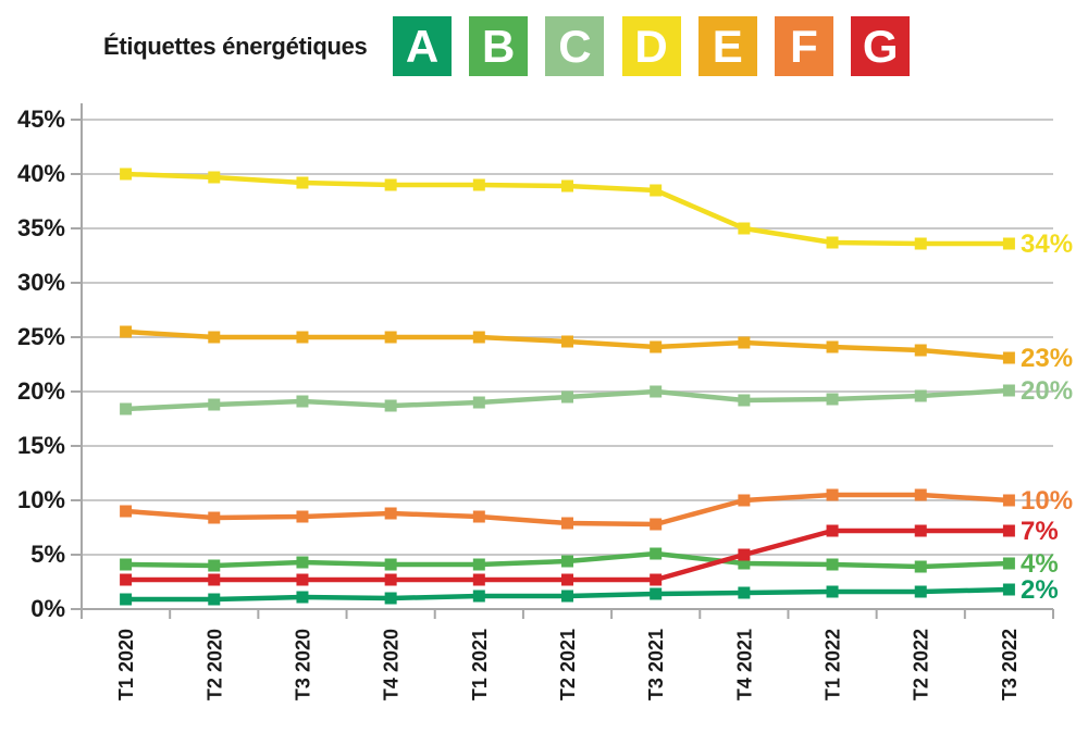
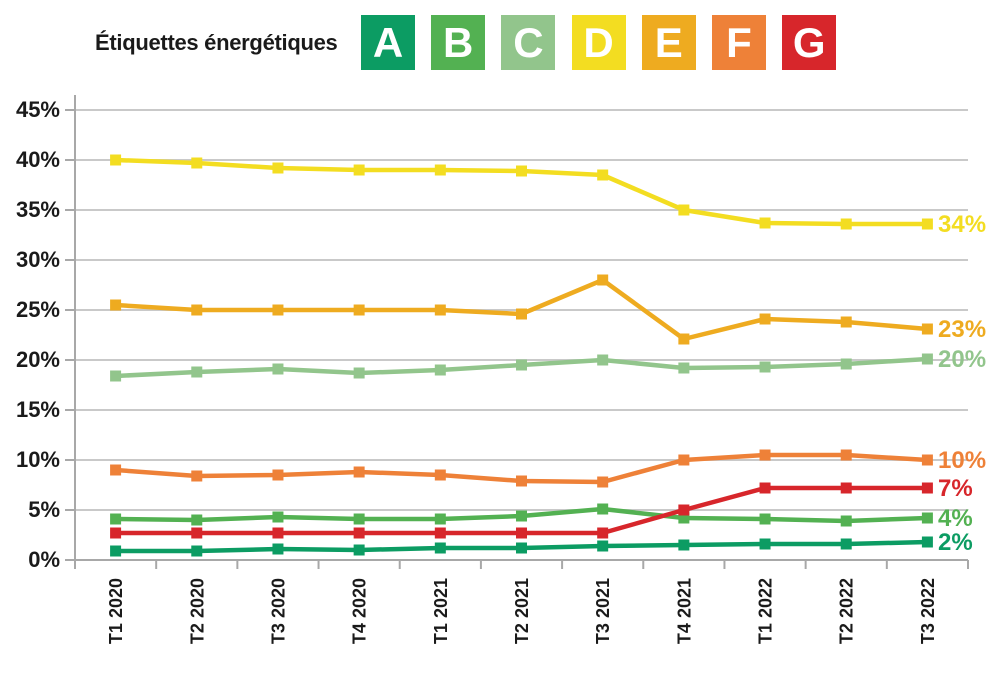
E/T3 2021: 24.1% -> 28.0%
E/T4 2021: 24.5% -> 22.1%
